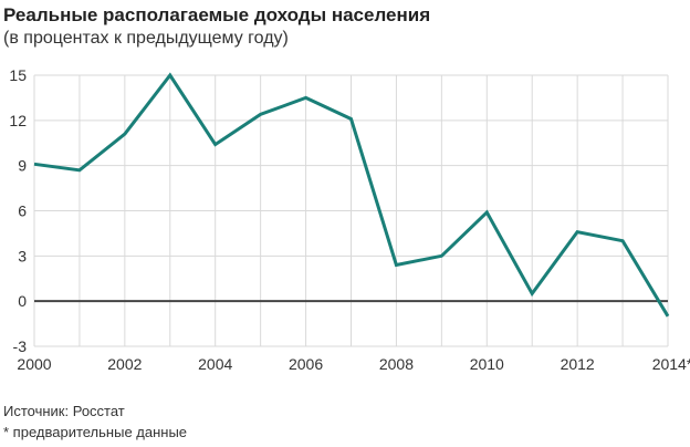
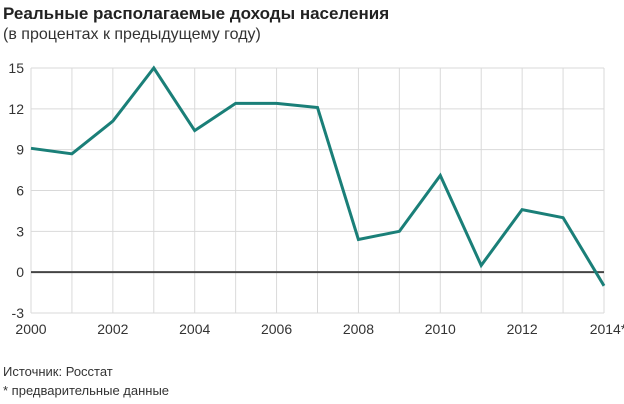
2006: 13.5 -> 12.4
2010: 5.9 -> 7.1
